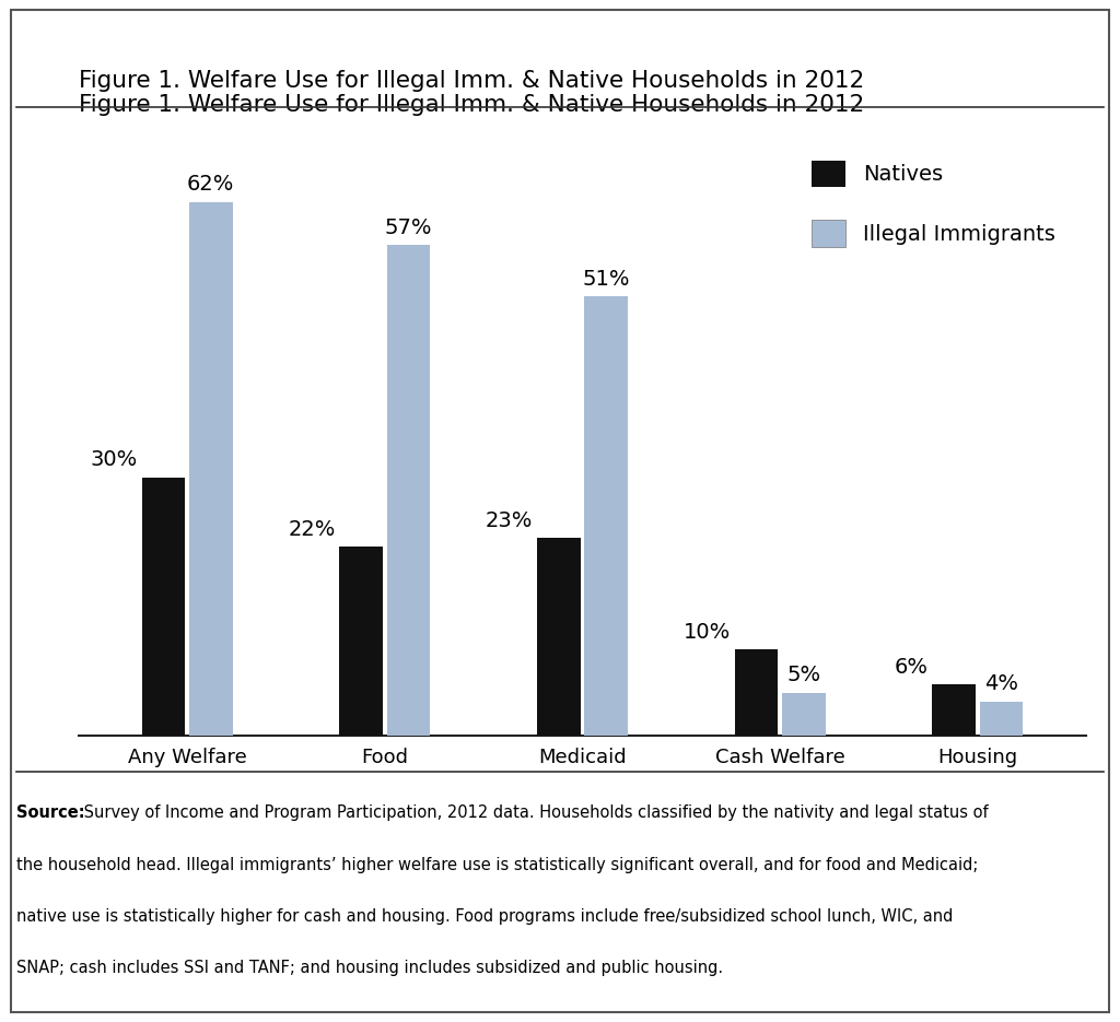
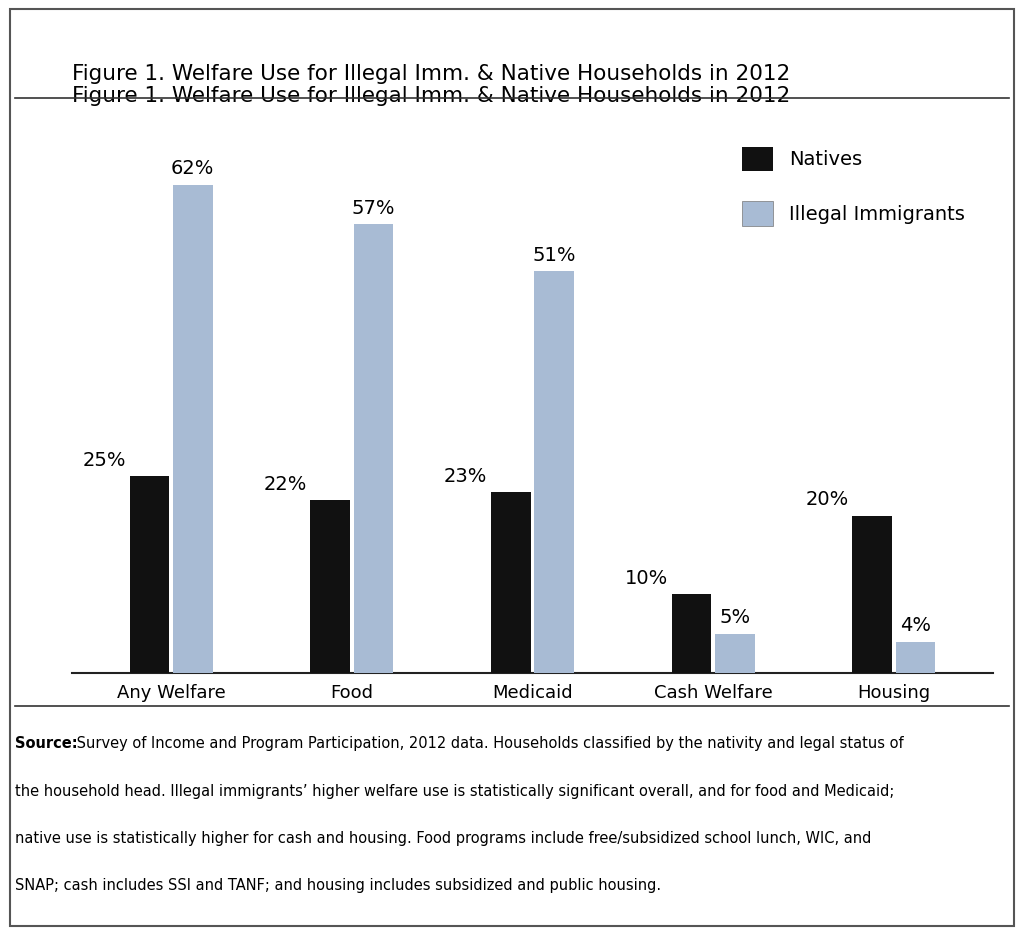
Natives/Any Welfare: 30% -> 25%
Natives/Housing: 6% -> 20%
